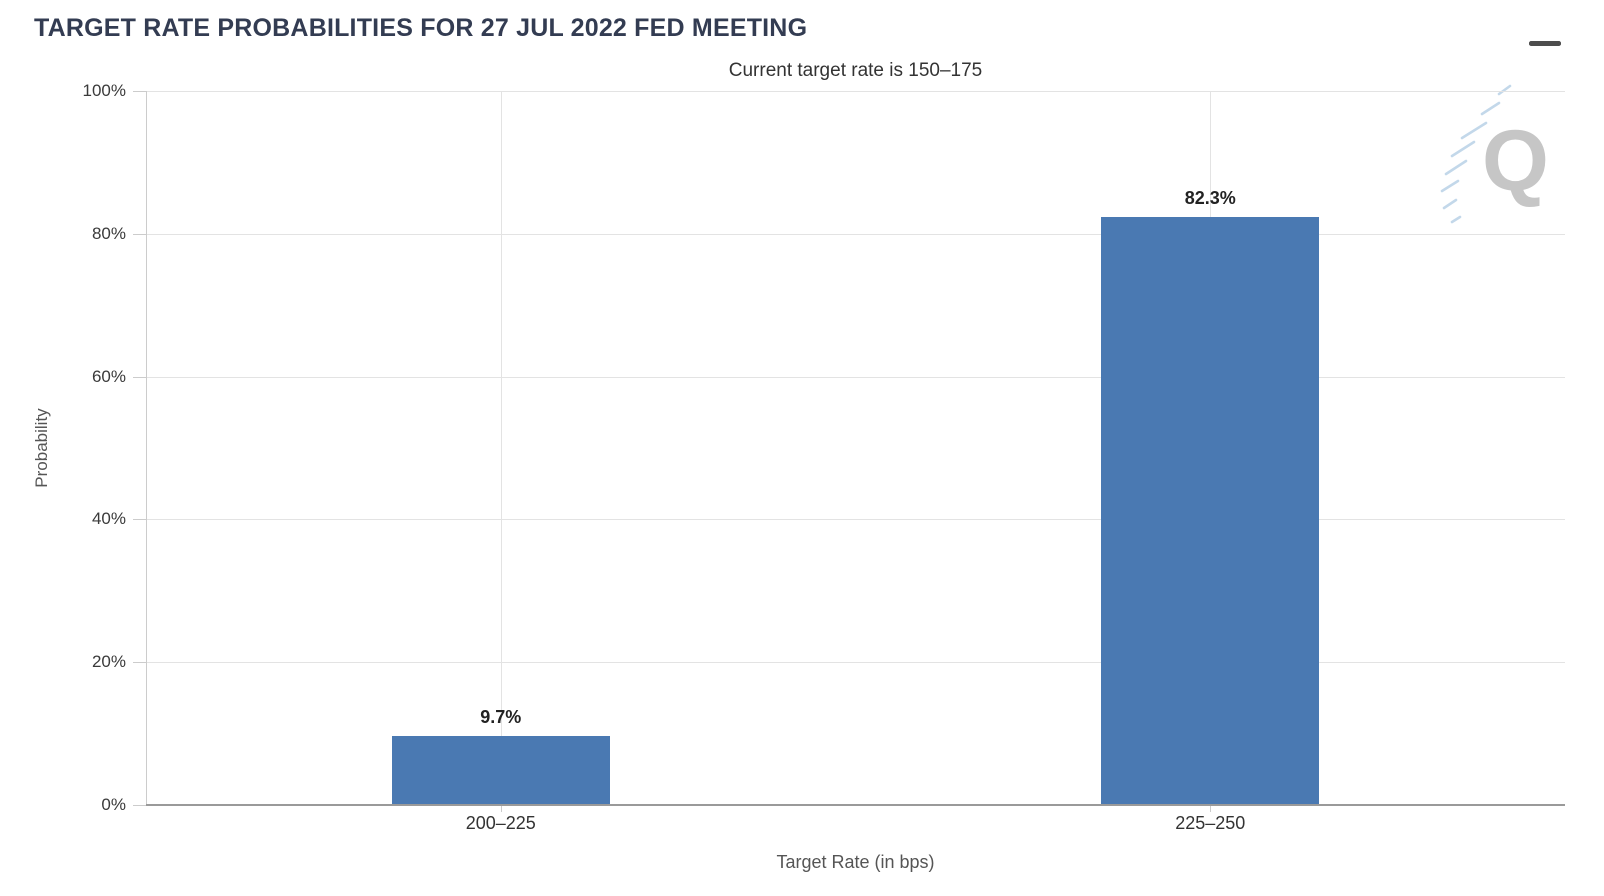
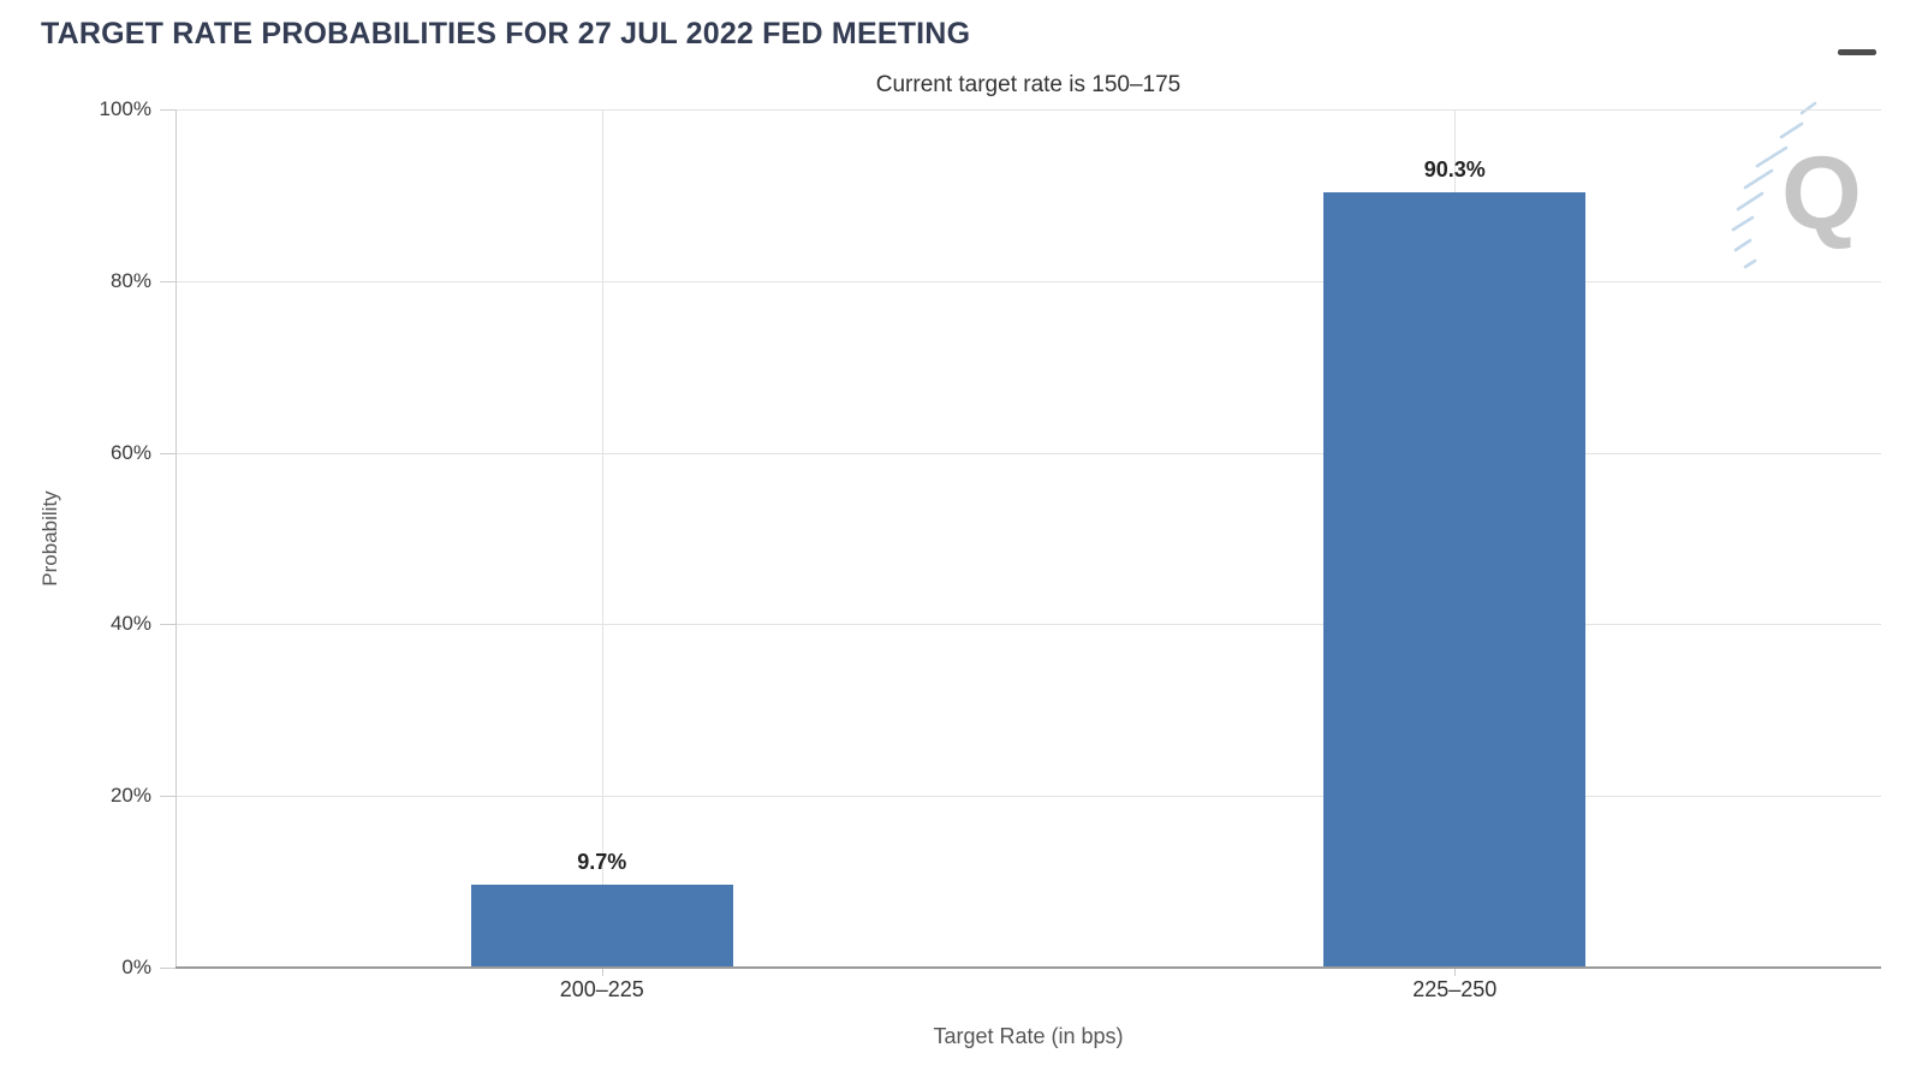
225–250: 82.3% -> 90.3%
